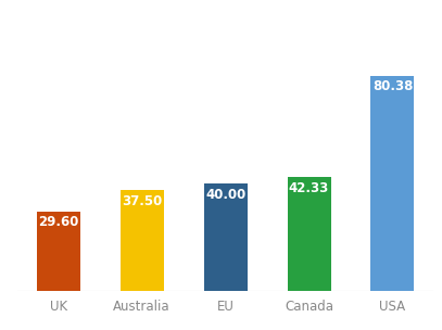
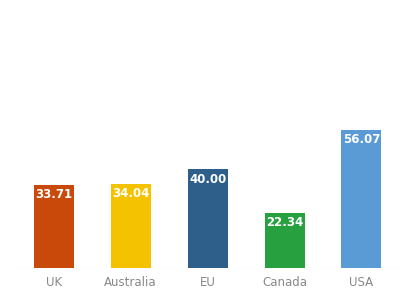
UK: 29.60 -> 33.71
Australia: 37.50 -> 34.04
Canada: 42.33 -> 22.34
USA: 80.38 -> 56.07
